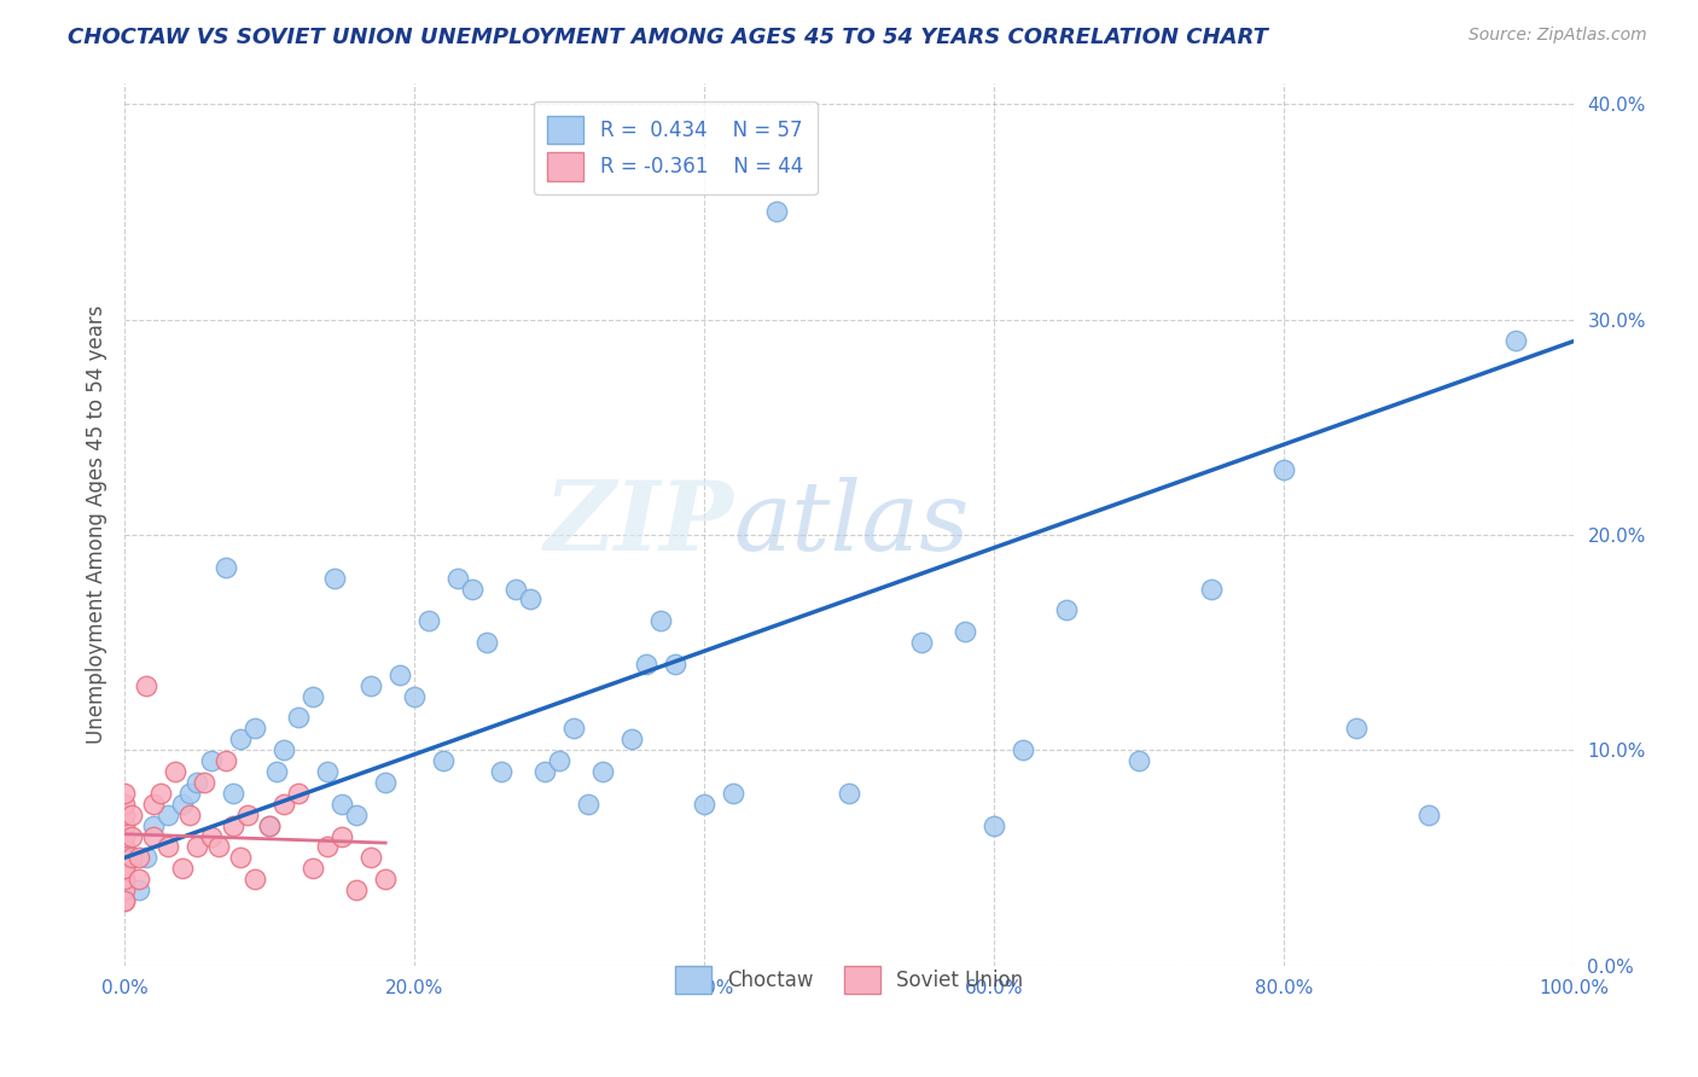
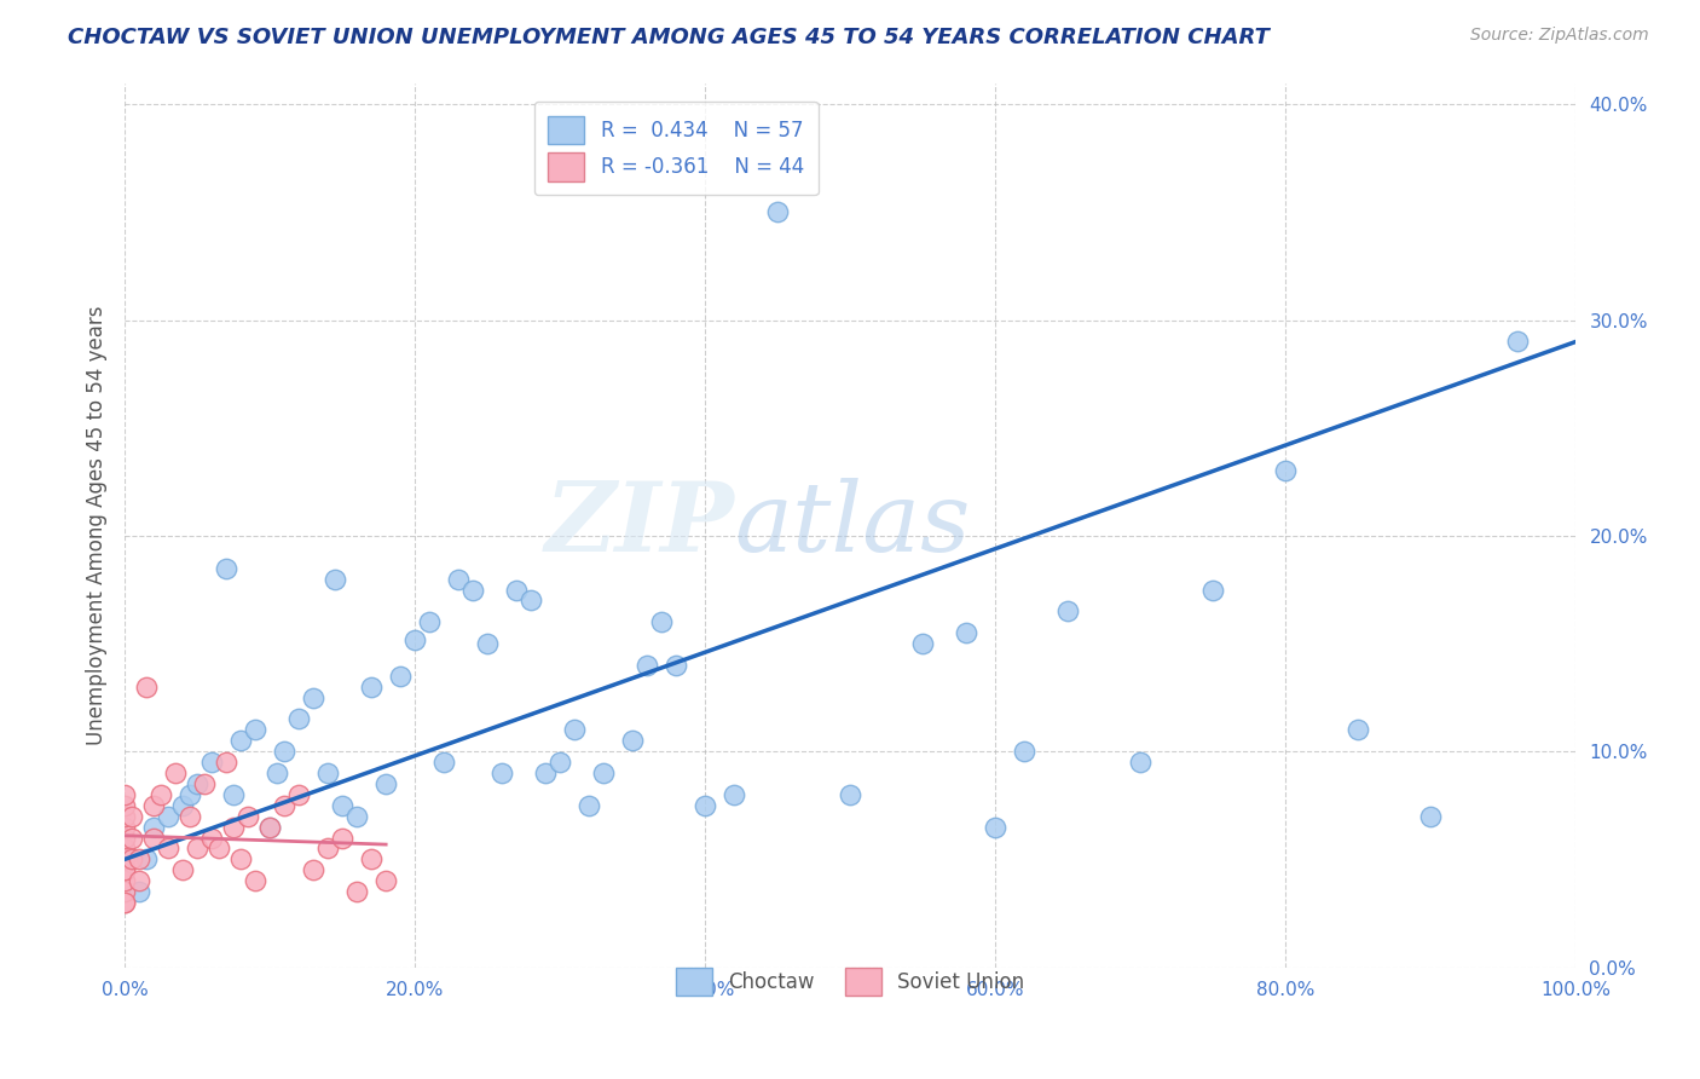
Choctaw/20.0%: 12.5% -> 15.2%
